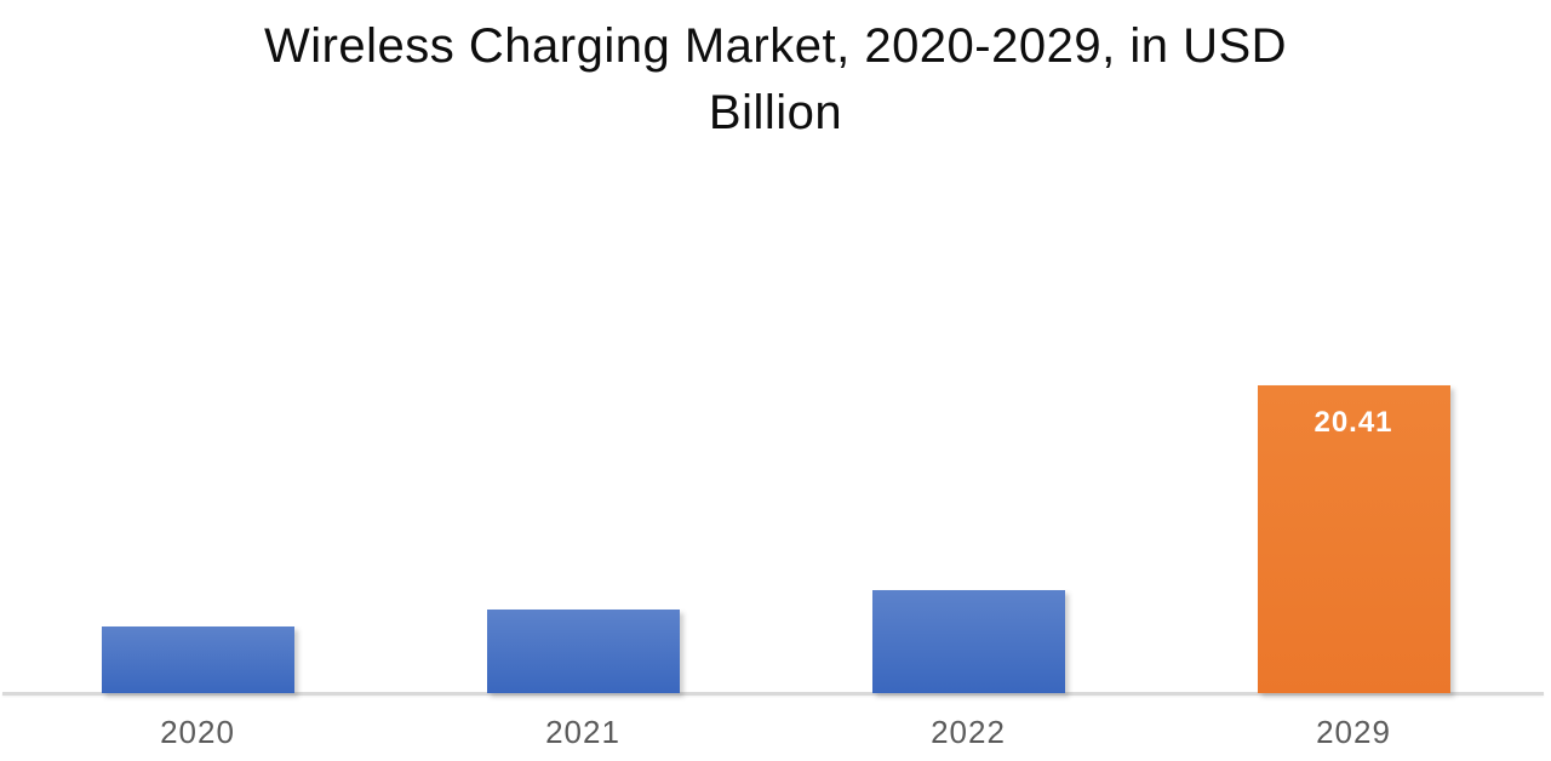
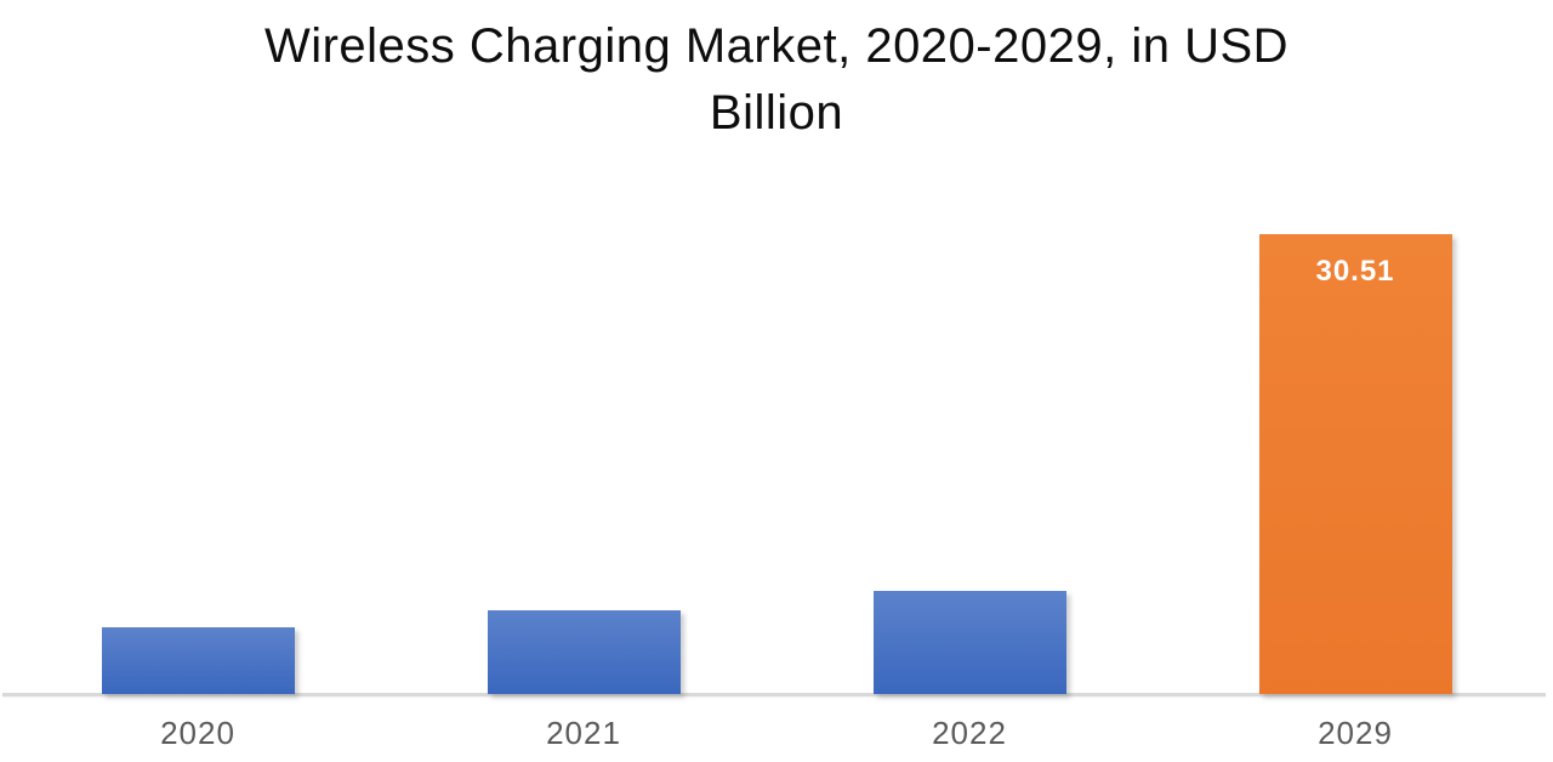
2029: 20.41 -> 30.51
